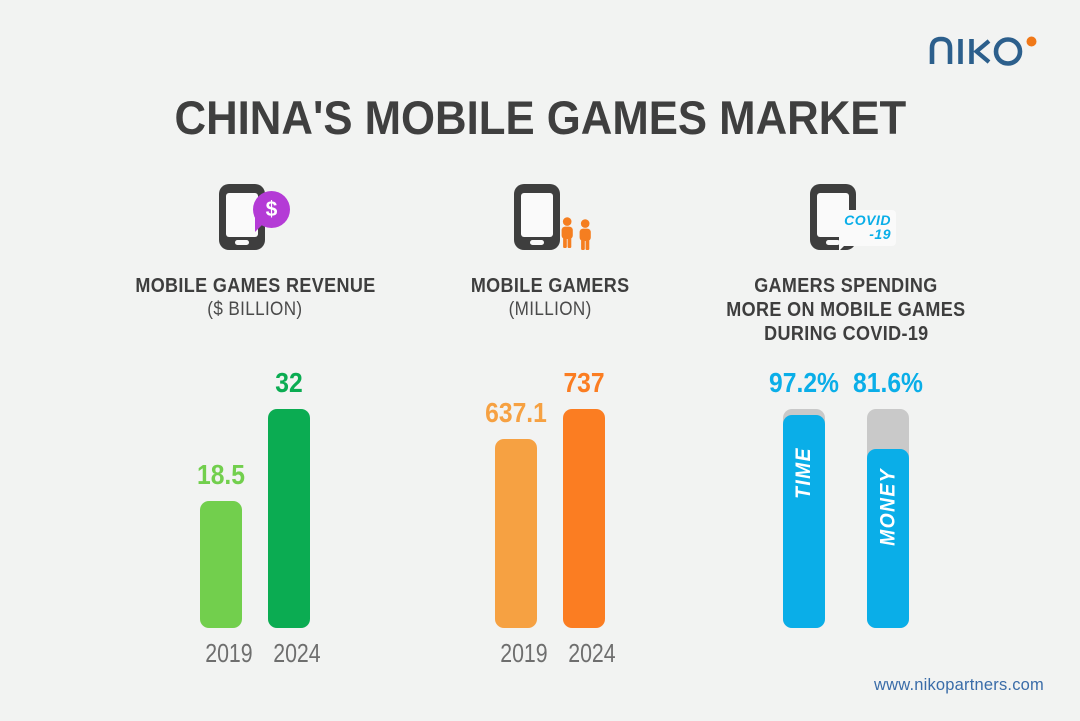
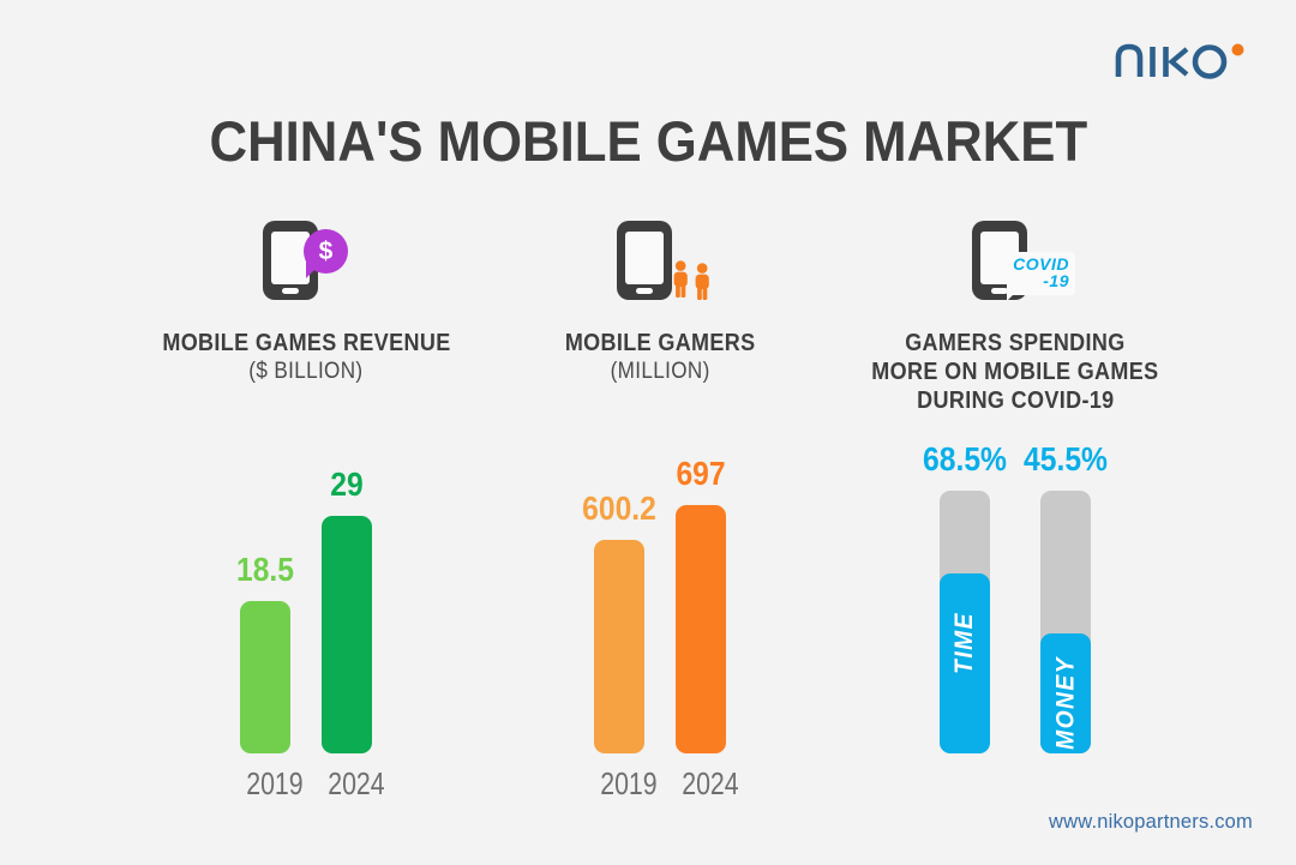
MOBILE GAMES REVENUE ($ BILLION)/2024: 32 -> 29
MOBILE GAMERS (MILLION)/2019: 637.1 -> 600.2
MOBILE GAMERS (MILLION)/2024: 737 -> 697
GAMERS SPENDING MORE ON MOBILE GAMES DURING COVID-19/TIME: 97.2% -> 68.5%
GAMERS SPENDING MORE ON MOBILE GAMES DURING COVID-19/MONEY: 81.6% -> 45.5%
